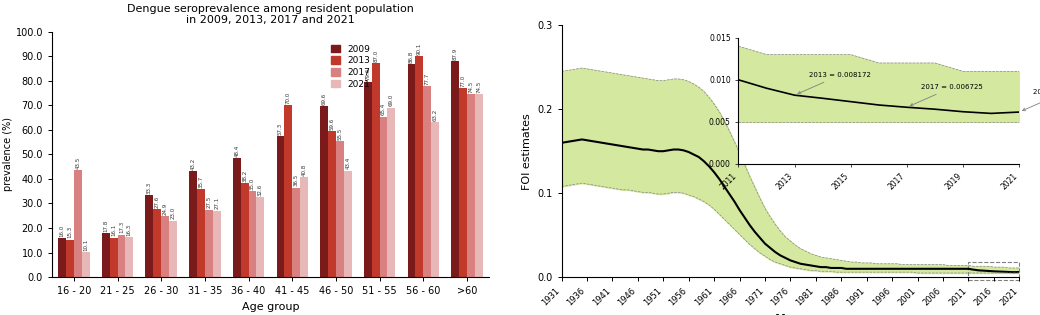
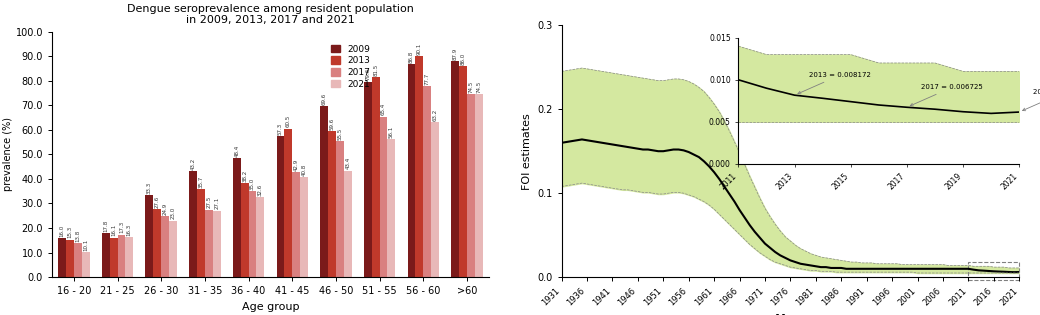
2017/16 - 20: 43.5 -> 13.8
2013/41 - 45: 70.0 -> 60.5
2017/41 - 45: 36.5 -> 42.9
2013/51 - 55: 87.0 -> 81.5
2021/51 - 55: 69.0 -> 56.1
2013/>60: 77.0 -> 86.0
